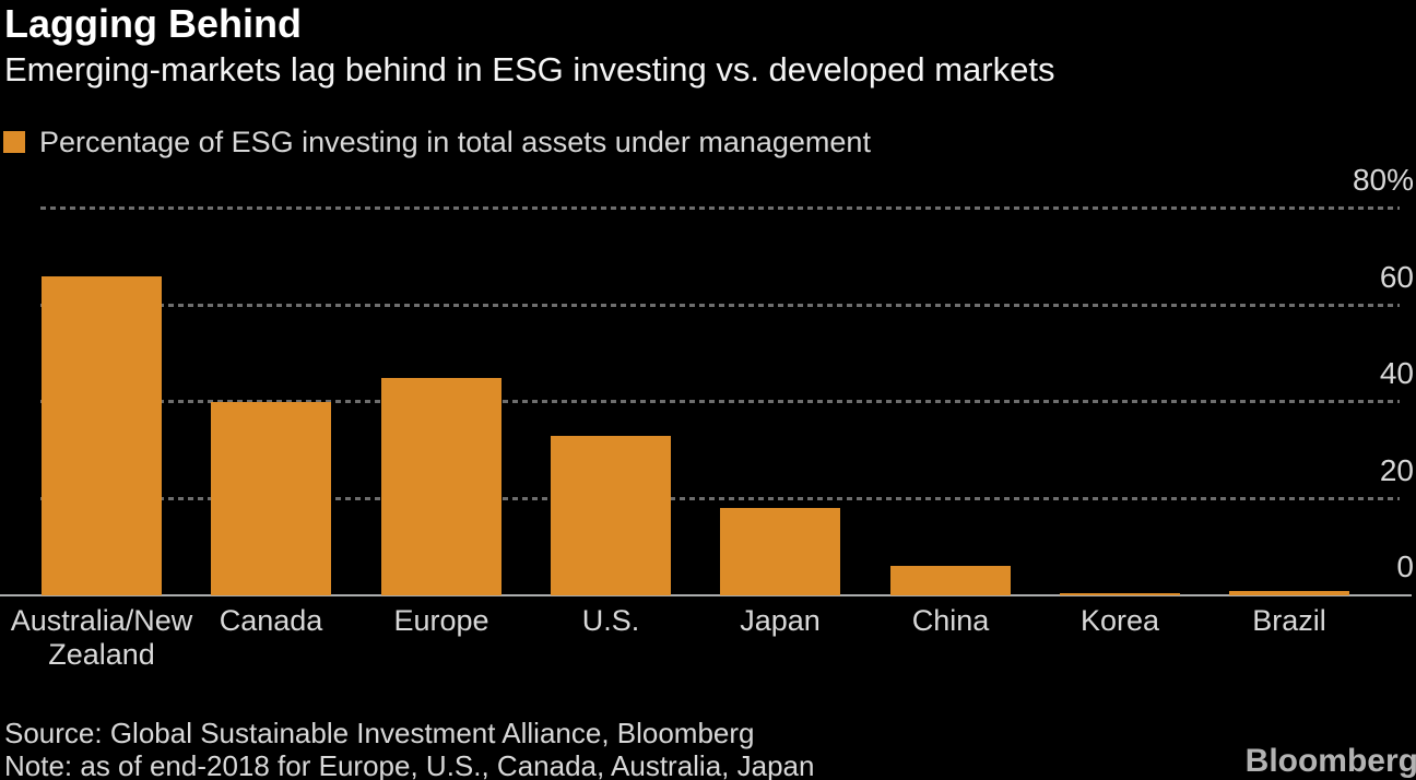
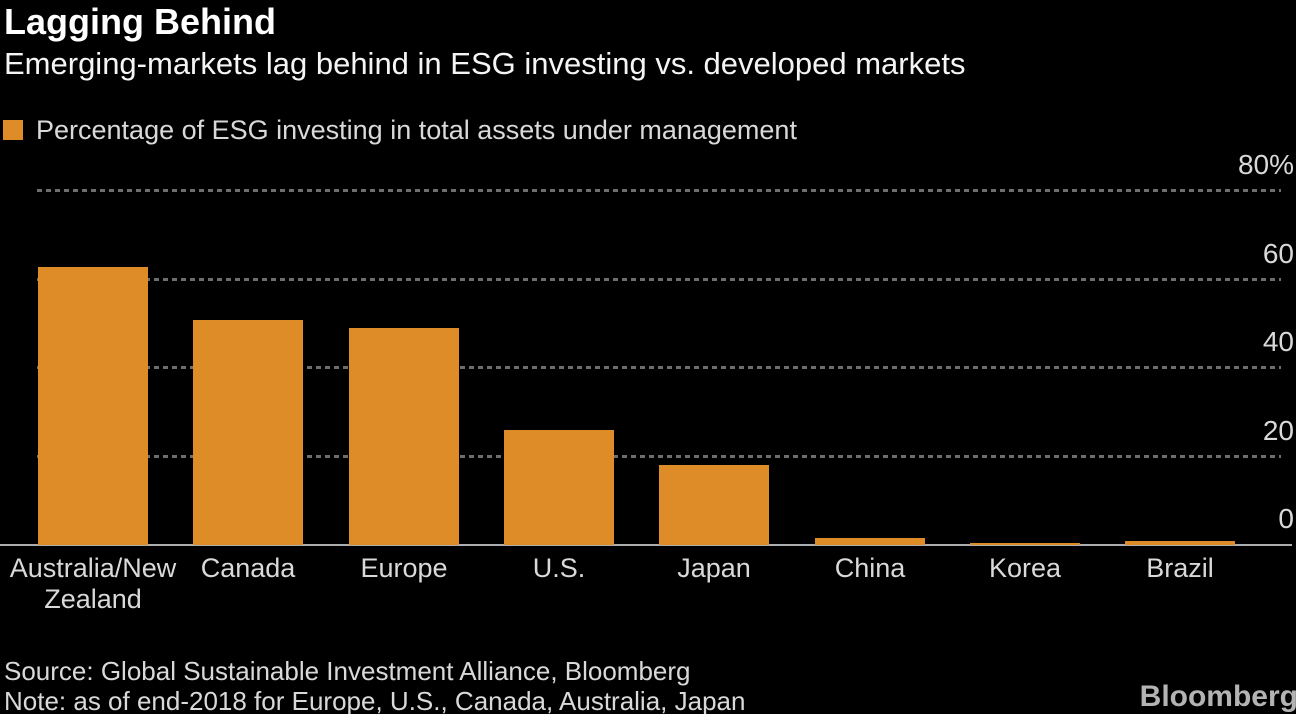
Australia/New Zealand: 66% -> 63%
Canada: 40% -> 51%
Europe: 45% -> 49%
U.S.: 33% -> 26%
China: 6% -> 2%
